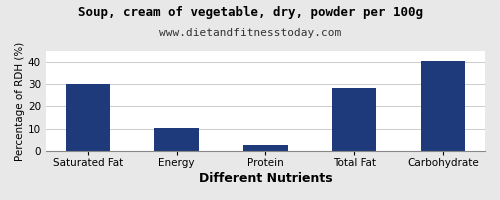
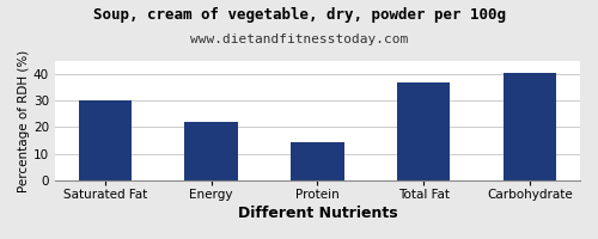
Energy: 10.5 -> 22.0
Protein: 2.5 -> 14.5
Total Fat: 28.5 -> 37.0
